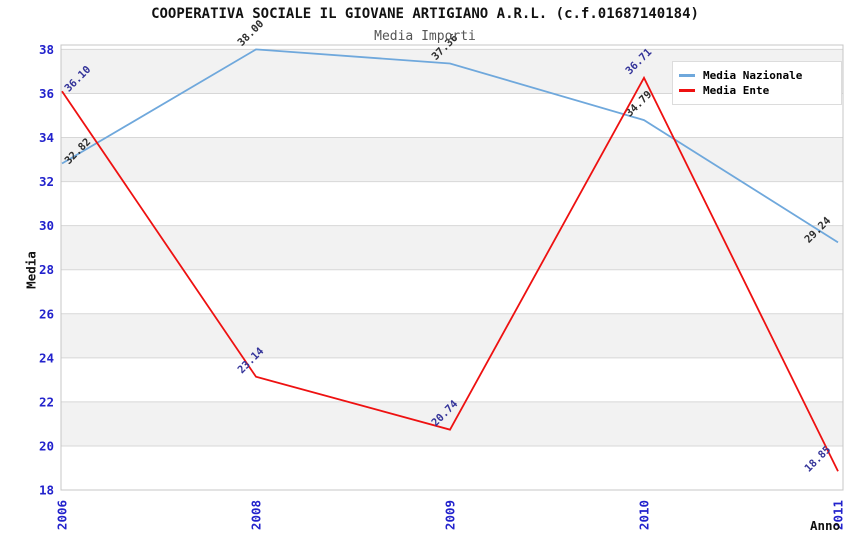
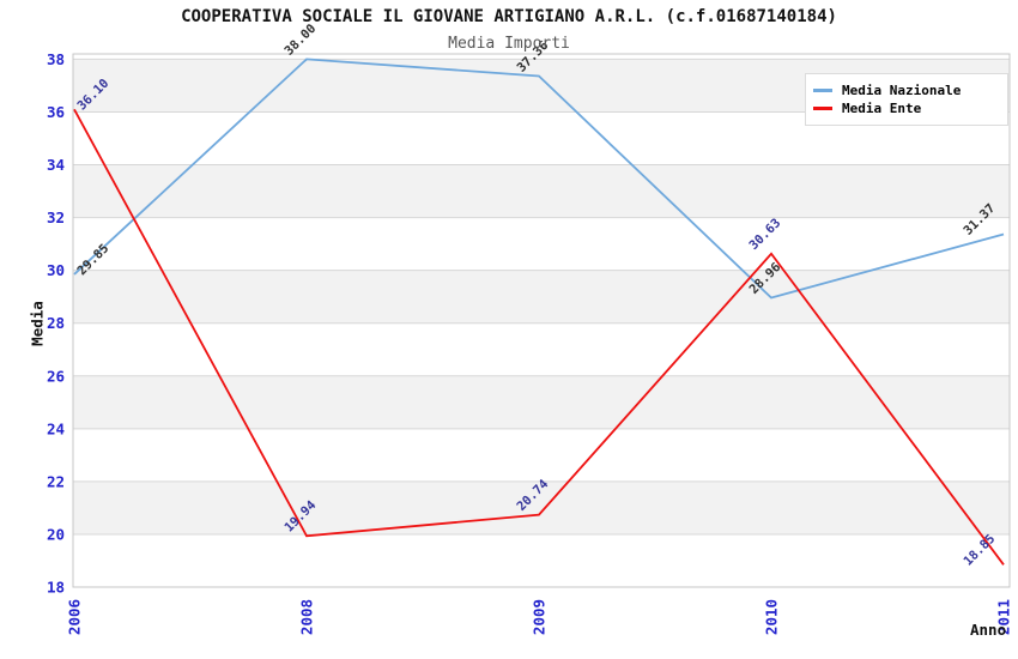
Media Nazionale/2006: 32.82 -> 29.85
Media Ente/2008: 23.14 -> 19.94
Media Nazionale/2010: 34.79 -> 28.96
Media Ente/2010: 36.71 -> 30.63
Media Nazionale/2011: 29.24 -> 31.37
